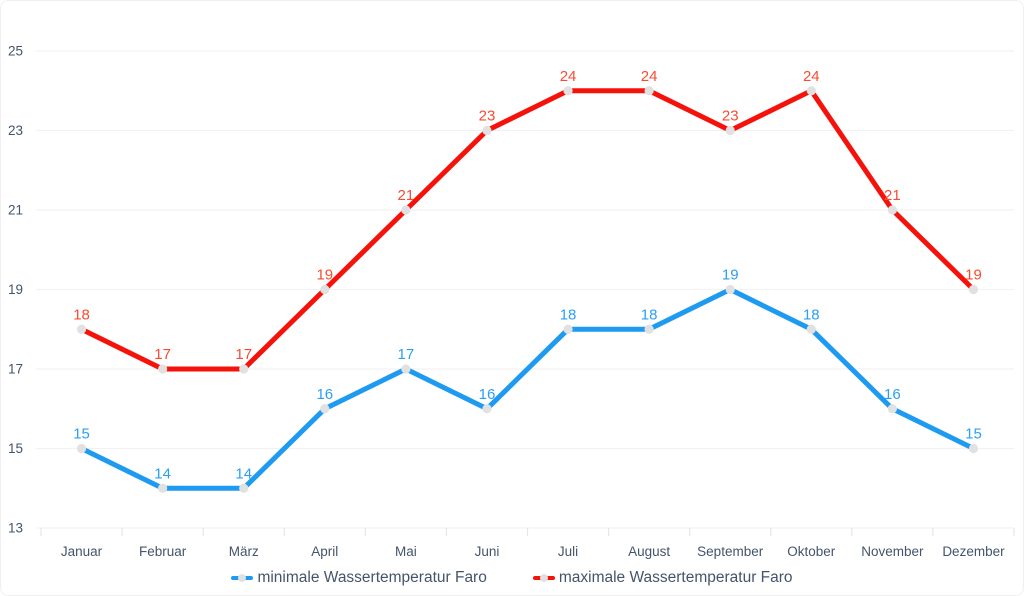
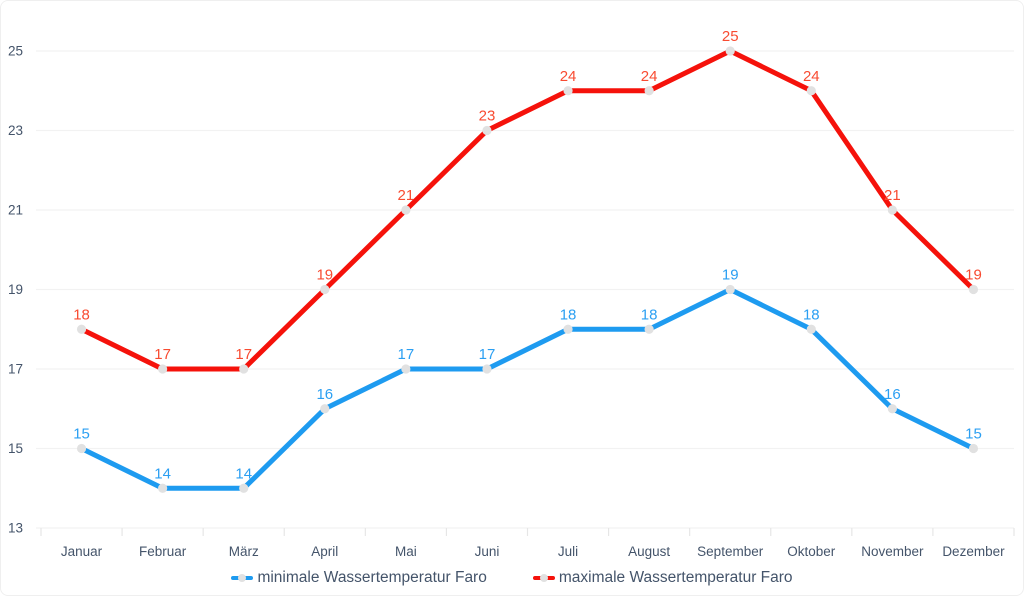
minimale Wassertemperatur Faro/Juni: 16 -> 17
maximale Wassertemperatur Faro/September: 23 -> 25
